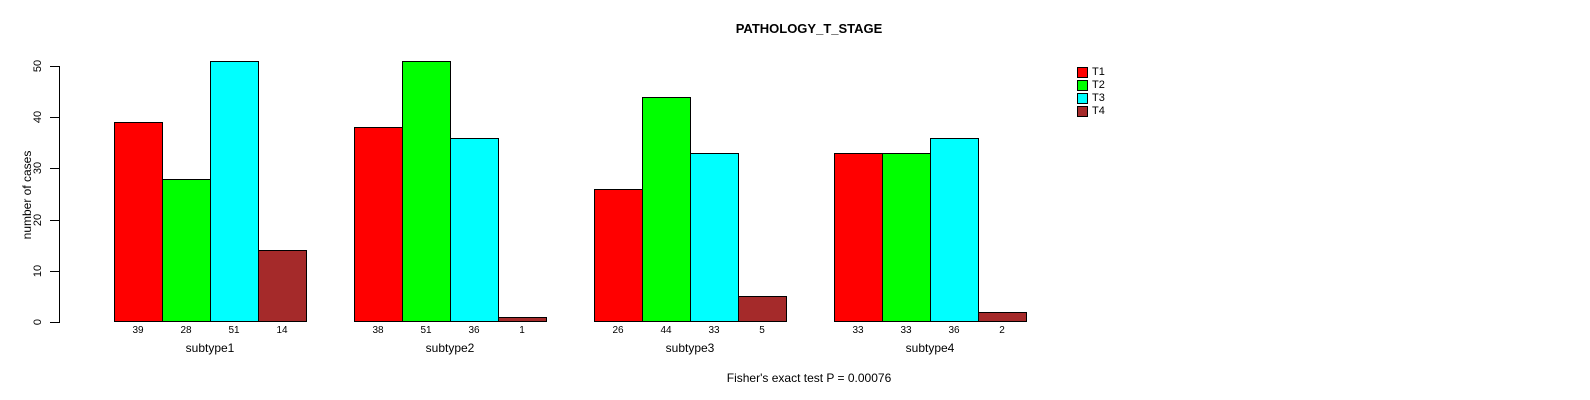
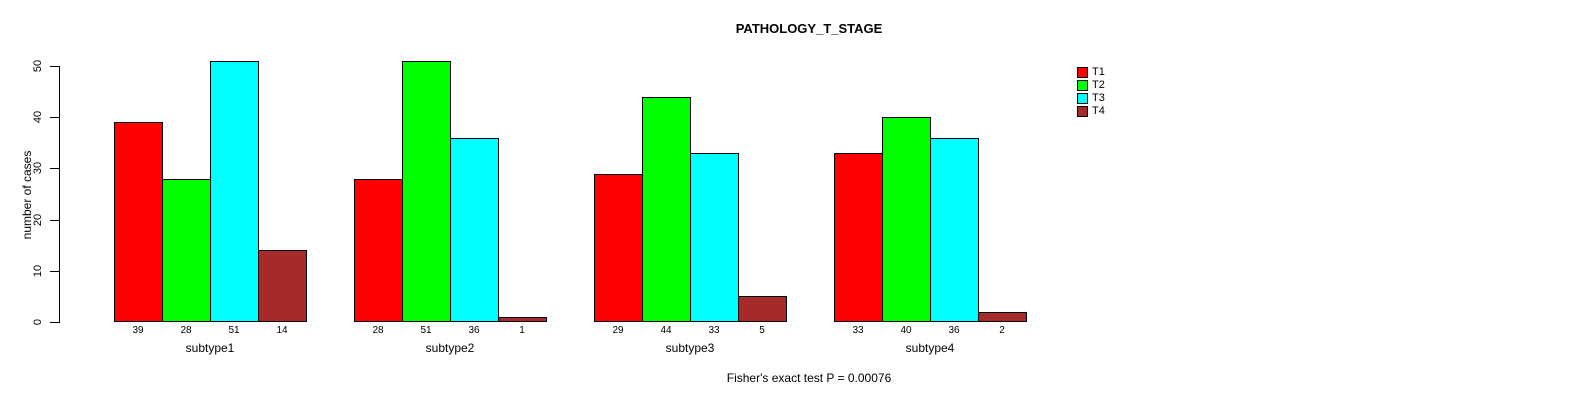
T1/subtype2: 38 -> 28
T1/subtype3: 26 -> 29
T2/subtype4: 33 -> 40
